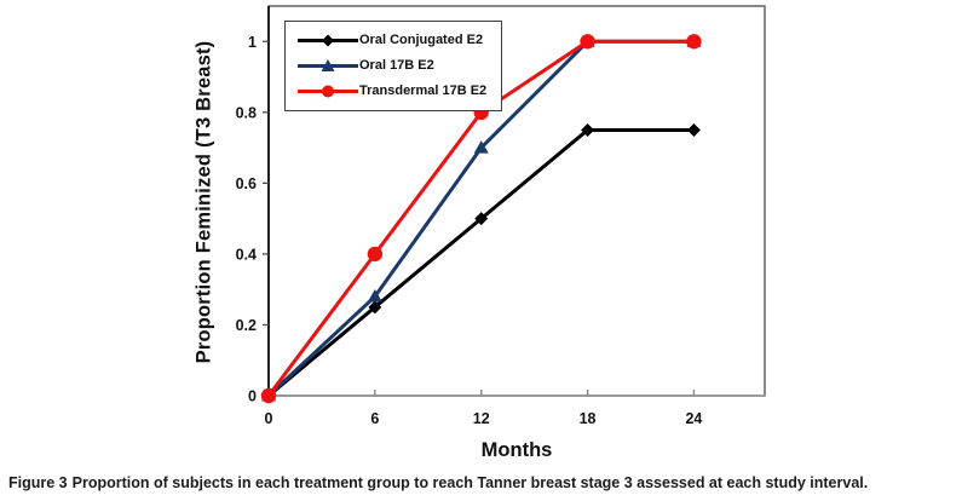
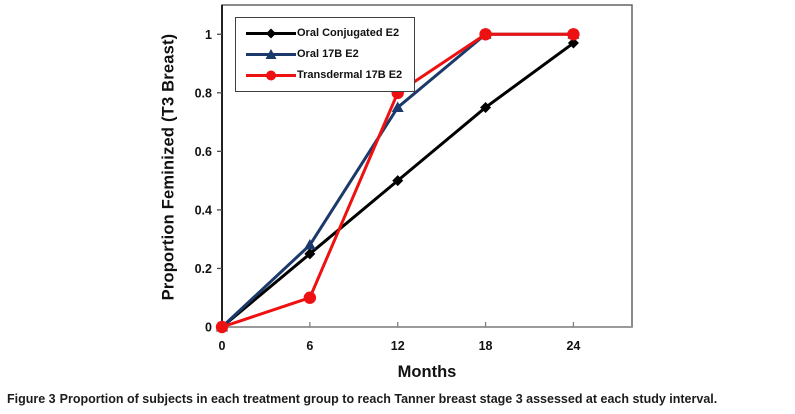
Transdermal 17B E2/6: 0.4 -> 0.1
Oral 17B E2/12: 0.70 -> 0.75
Oral Conjugated E2/24: 0.75 -> 0.97
